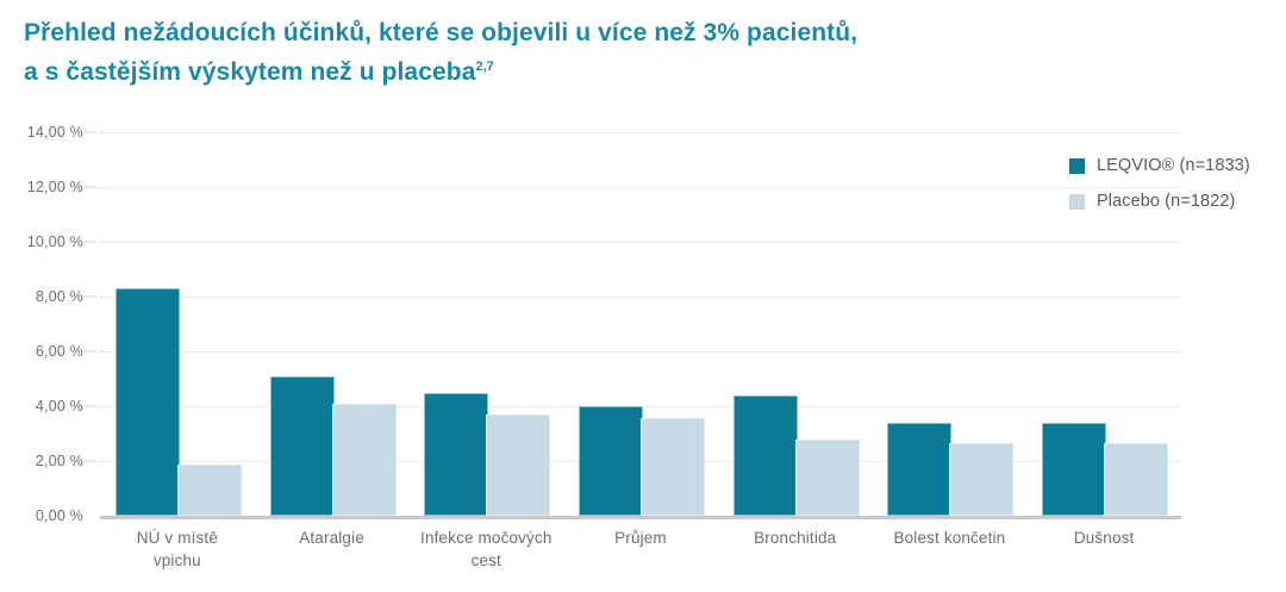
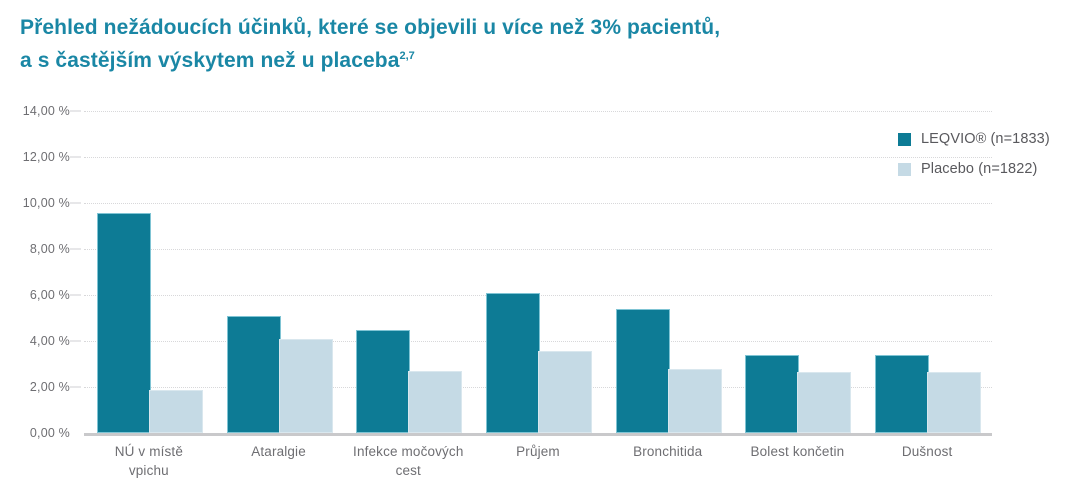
LEQVIO® (n=1833)/NÚ v místě vpichu: 8,2% -> 9,5%
Placebo (n=1822)/Infekce močových cest: 3,6% -> 2,6%
LEQVIO® (n=1833)/Průjem: 3,9% -> 6,0%
LEQVIO® (n=1833)/Bronchitida: 4,3% -> 5,3%
